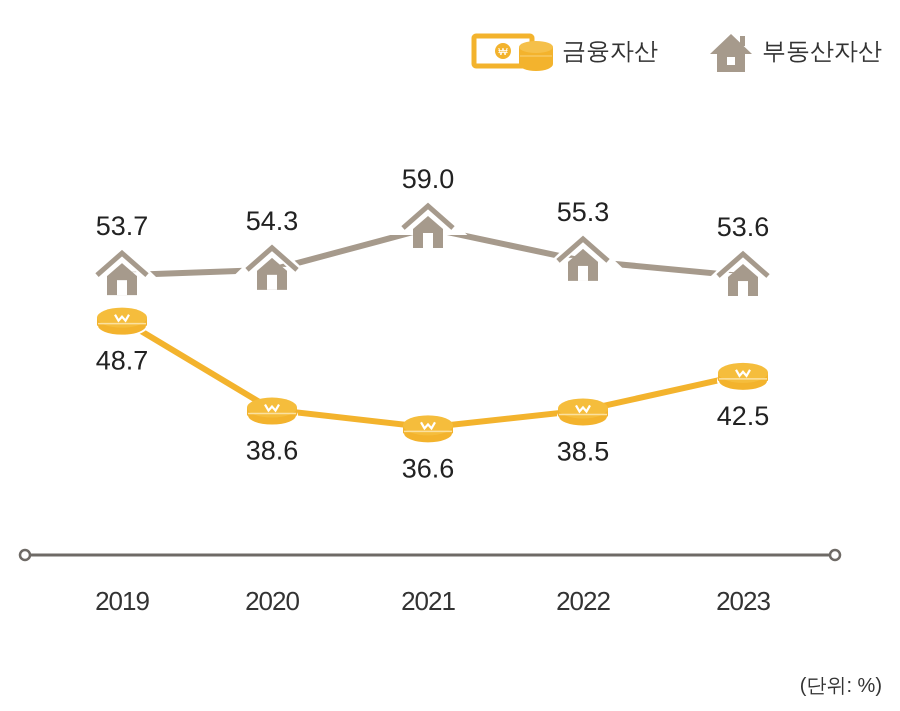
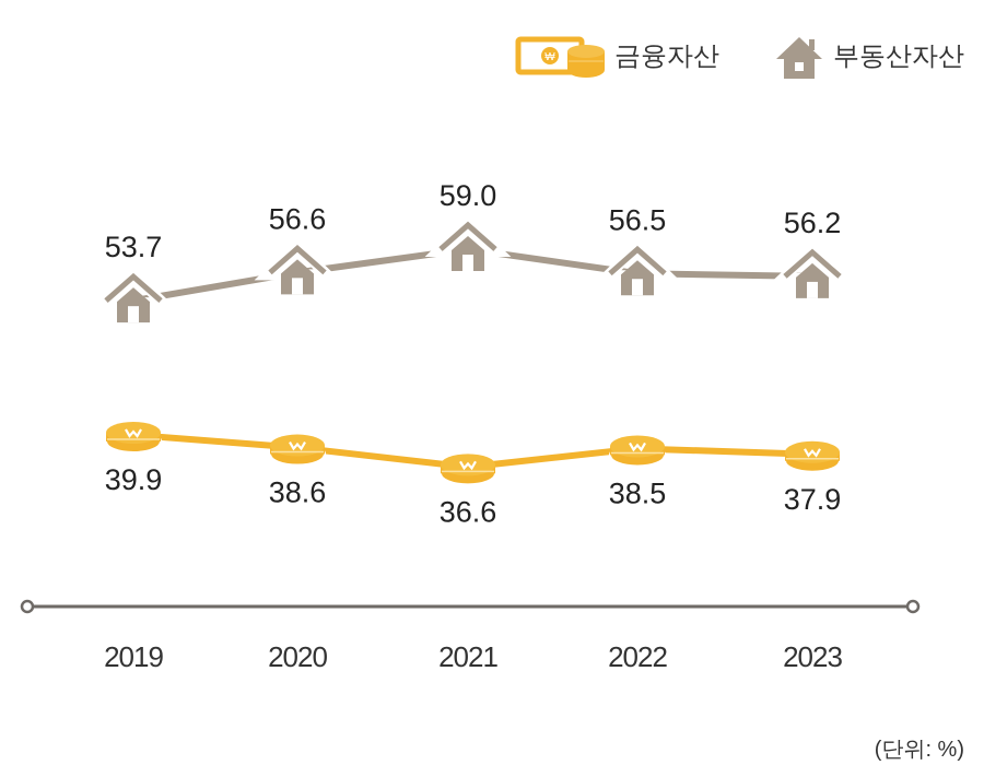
금융자산/2019: 48.7 -> 39.9
부동산자산/2020: 54.3 -> 56.6
부동산자산/2022: 55.3 -> 56.5
부동산자산/2023: 53.6 -> 56.2
금융자산/2023: 42.5 -> 37.9
